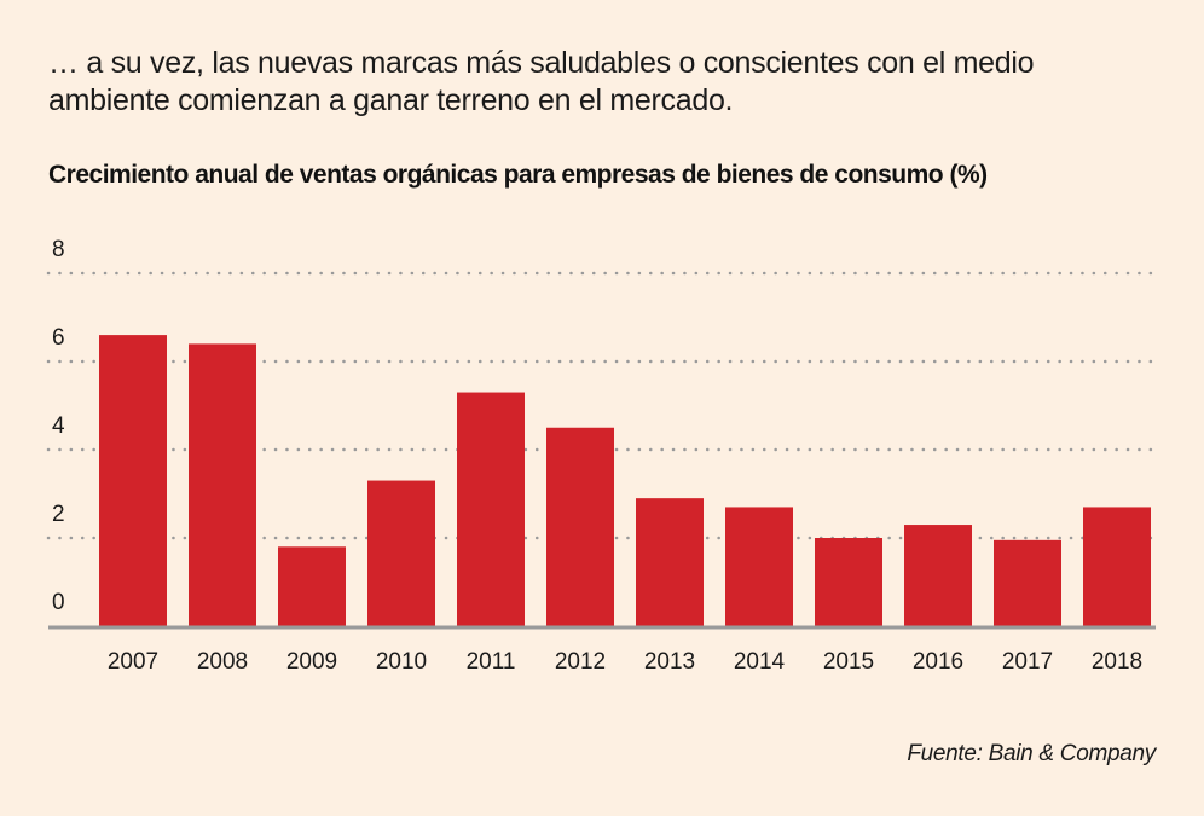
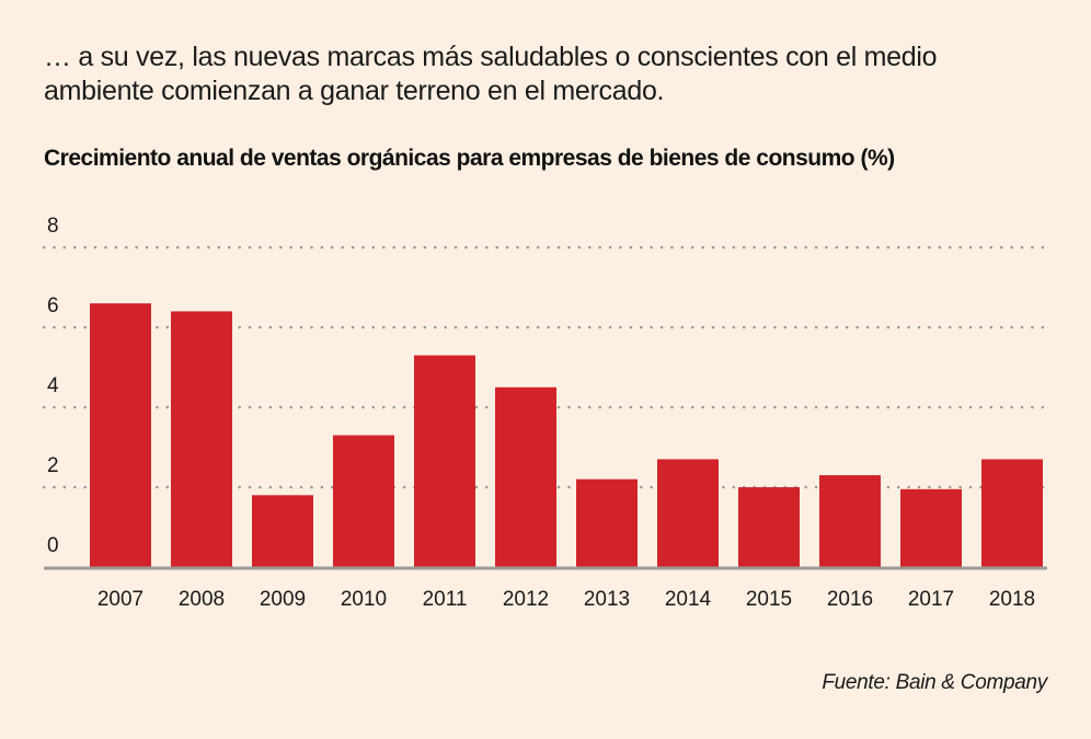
2013: 2.9 -> 2.2
